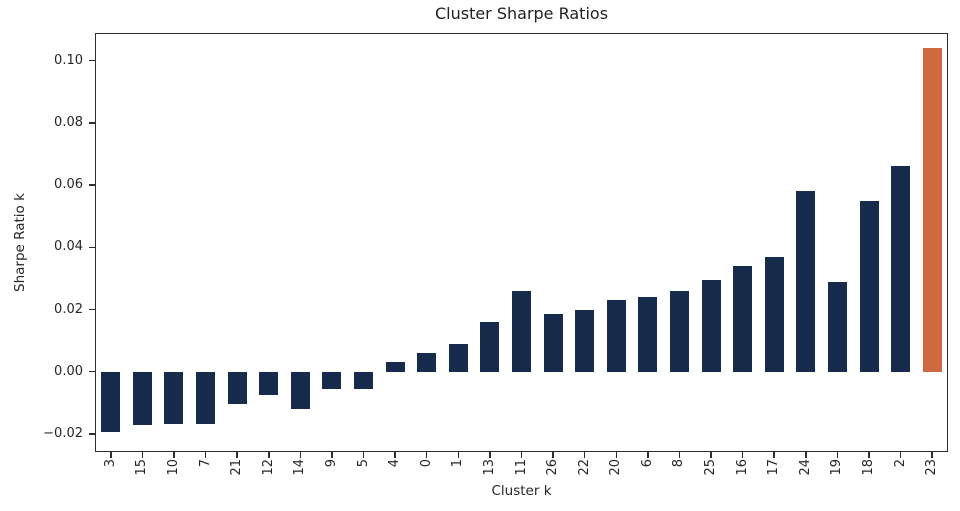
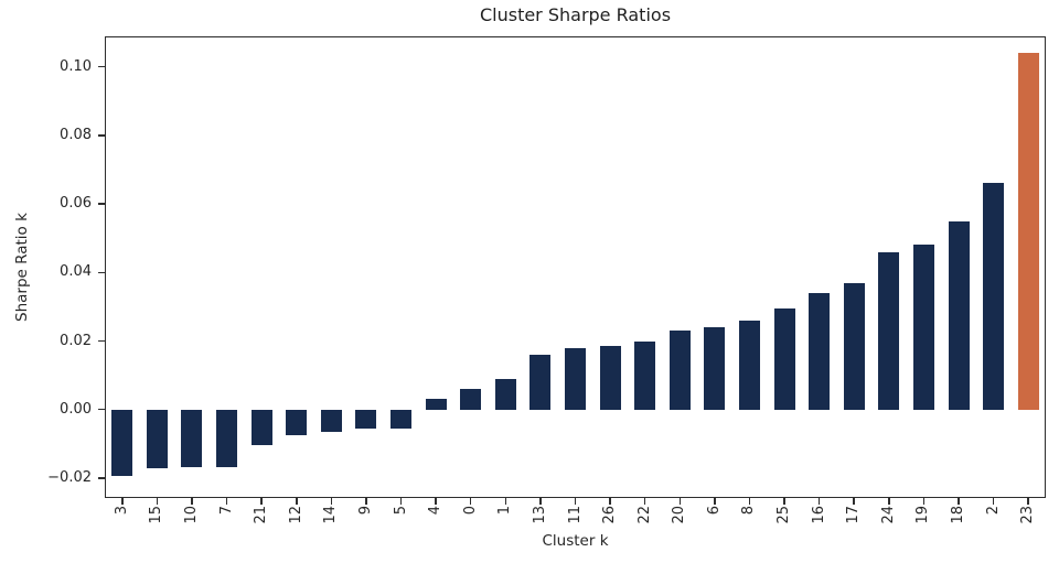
14: -0.012 -> -0.006
11: 0.026 -> 0.018
24: 0.058 -> 0.046
19: 0.029 -> 0.048
